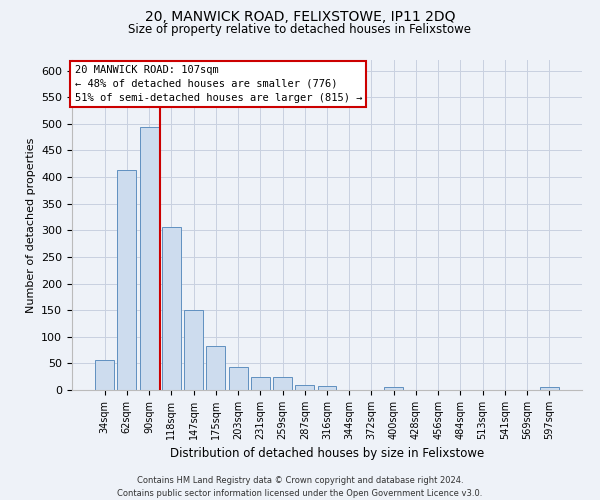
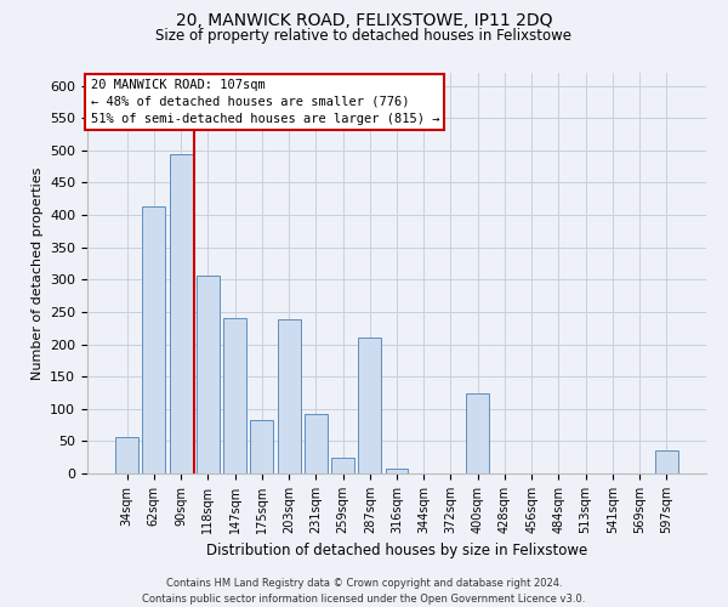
147sqm: 150 -> 240
203sqm: 44 -> 238
231sqm: 25 -> 92
287sqm: 10 -> 210
400sqm: 5 -> 124
597sqm: 5 -> 36
